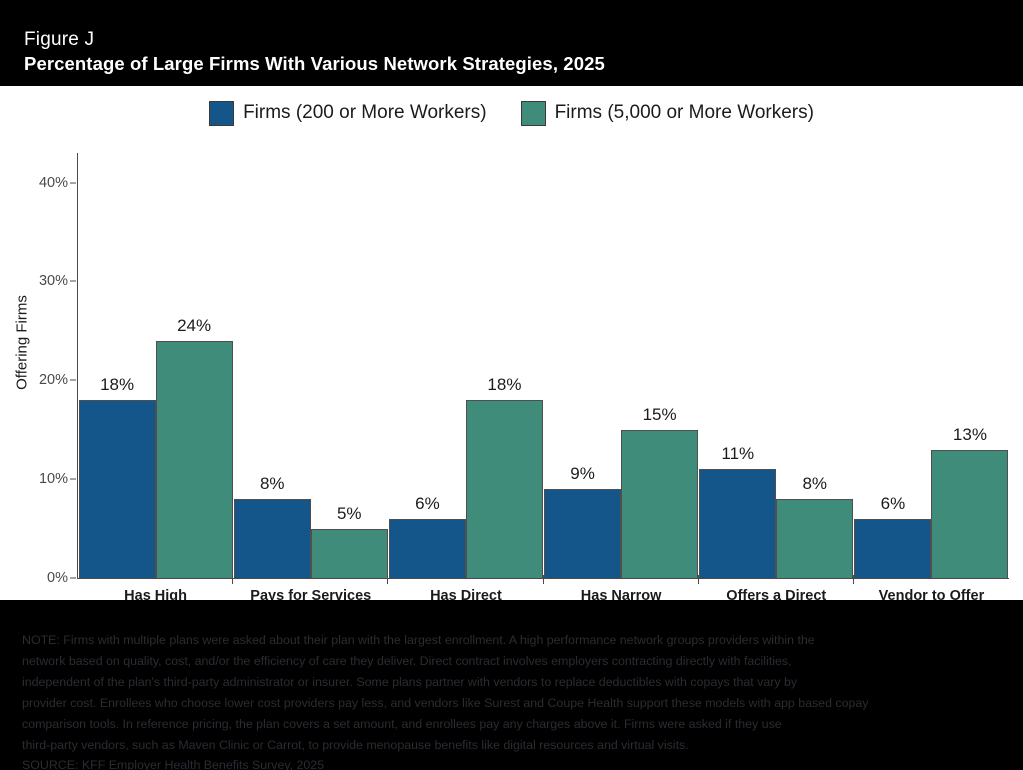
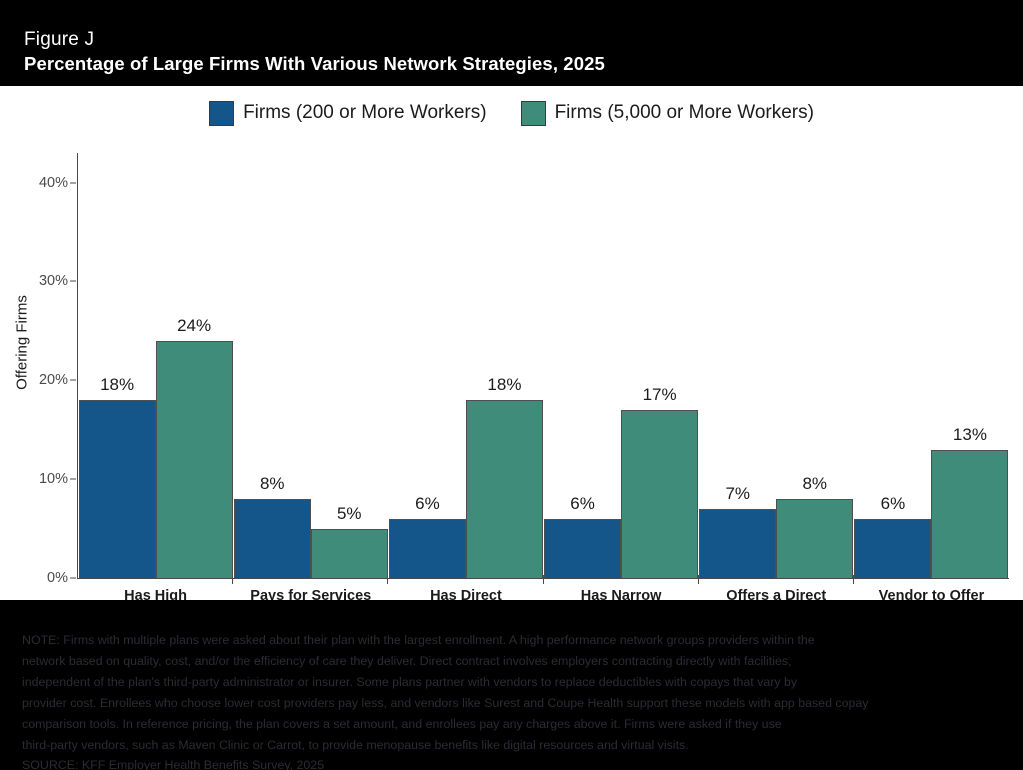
Firms (200 or More Workers)/Has Narrow Network Plan: 9% -> 6%
Firms (5,000 or More Workers)/Has Narrow Network Plan: 15% -> 17%
Firms (200 or More Workers)/Offers a Direct Primary Care Contract: 11% -> 7%
